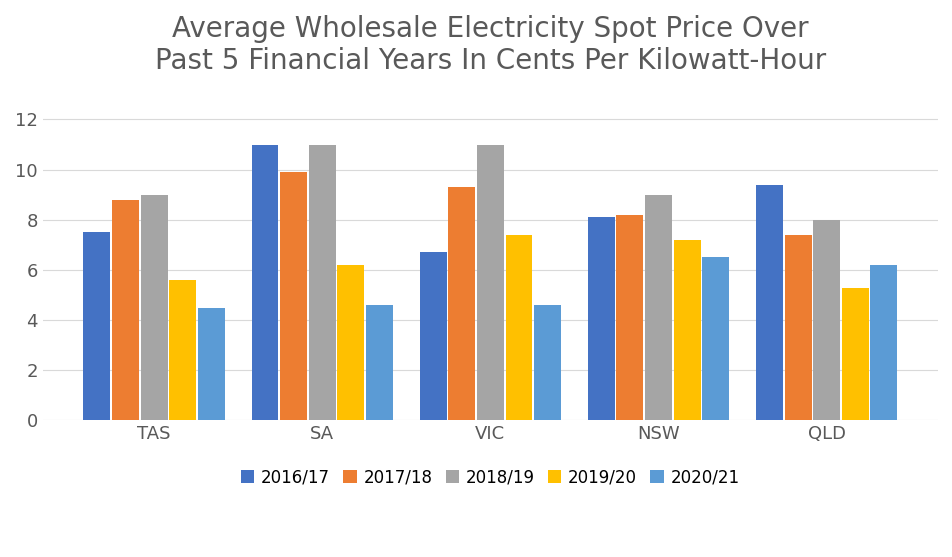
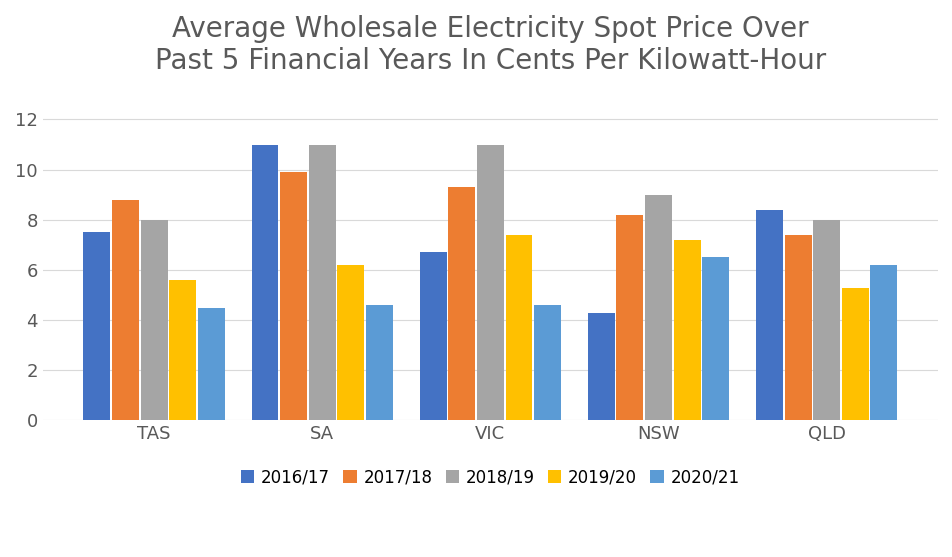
2018/19/TAS: 9 -> 8
2016/17/NSW: 8.1 -> 4.3
2016/17/QLD: 9.4 -> 8.4
